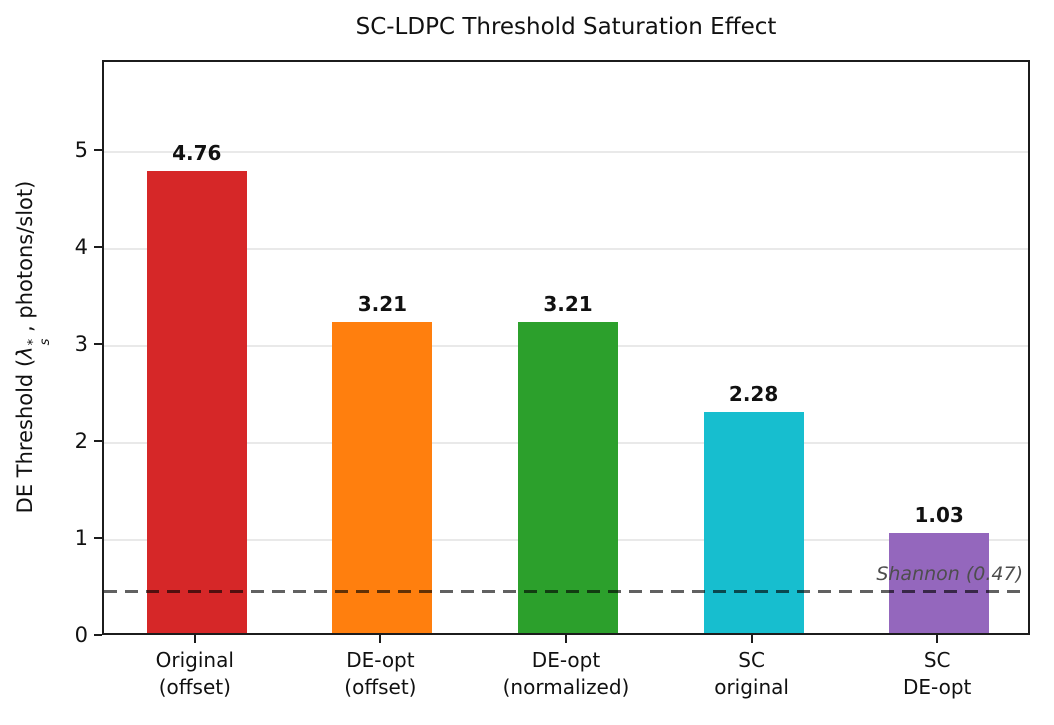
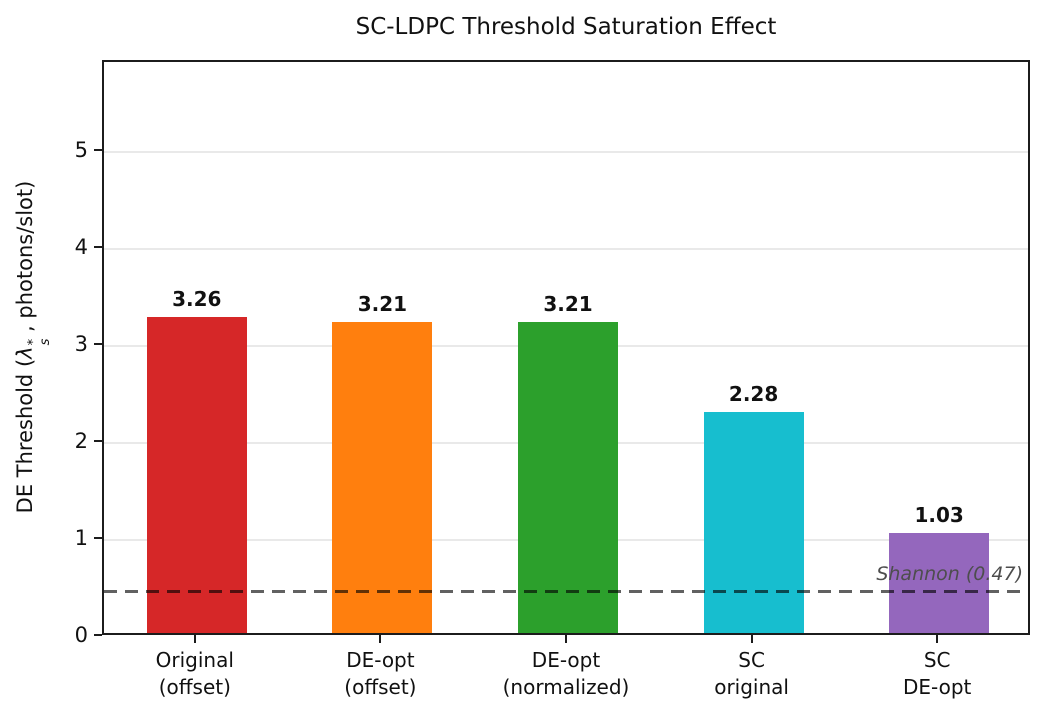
Original (offset): 4.76 -> 3.26
